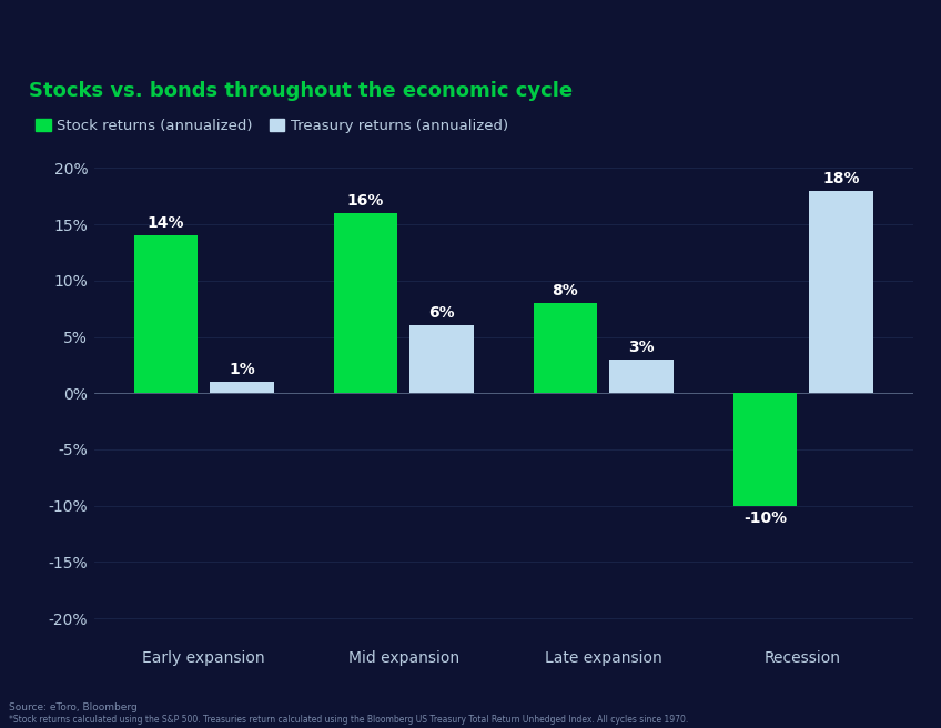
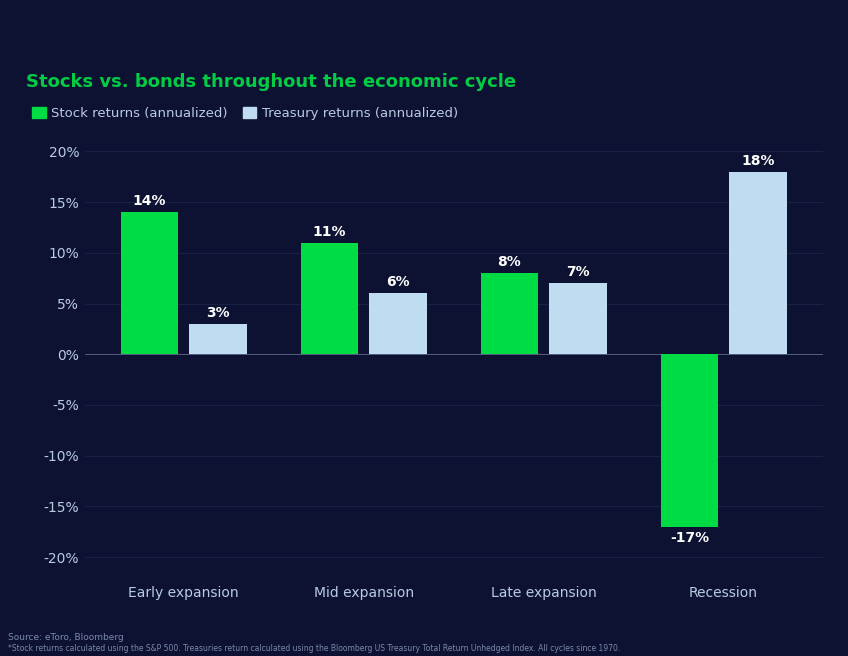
Treasury returns (annualized)/Early expansion: 1% -> 3%
Stock returns (annualized)/Mid expansion: 16% -> 11%
Treasury returns (annualized)/Late expansion: 3% -> 7%
Stock returns (annualized)/Recession: -10% -> -17%
